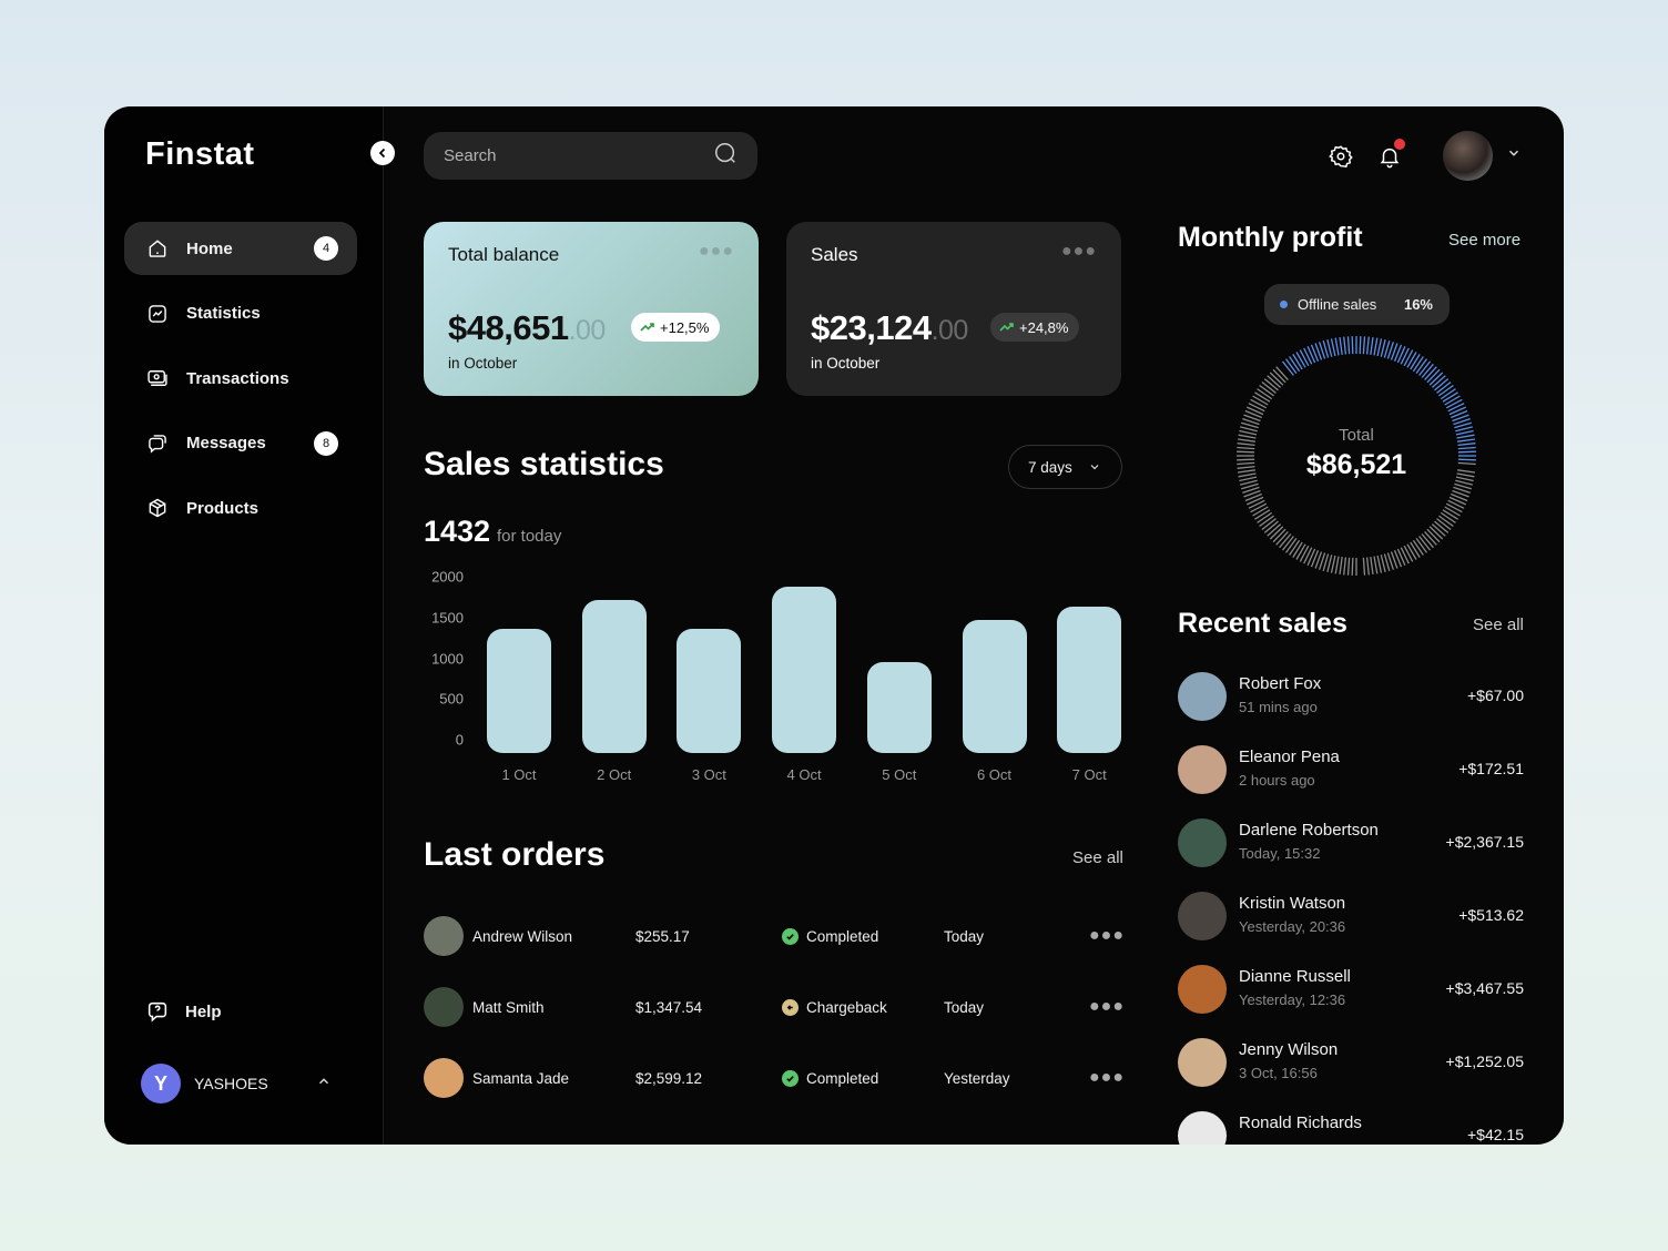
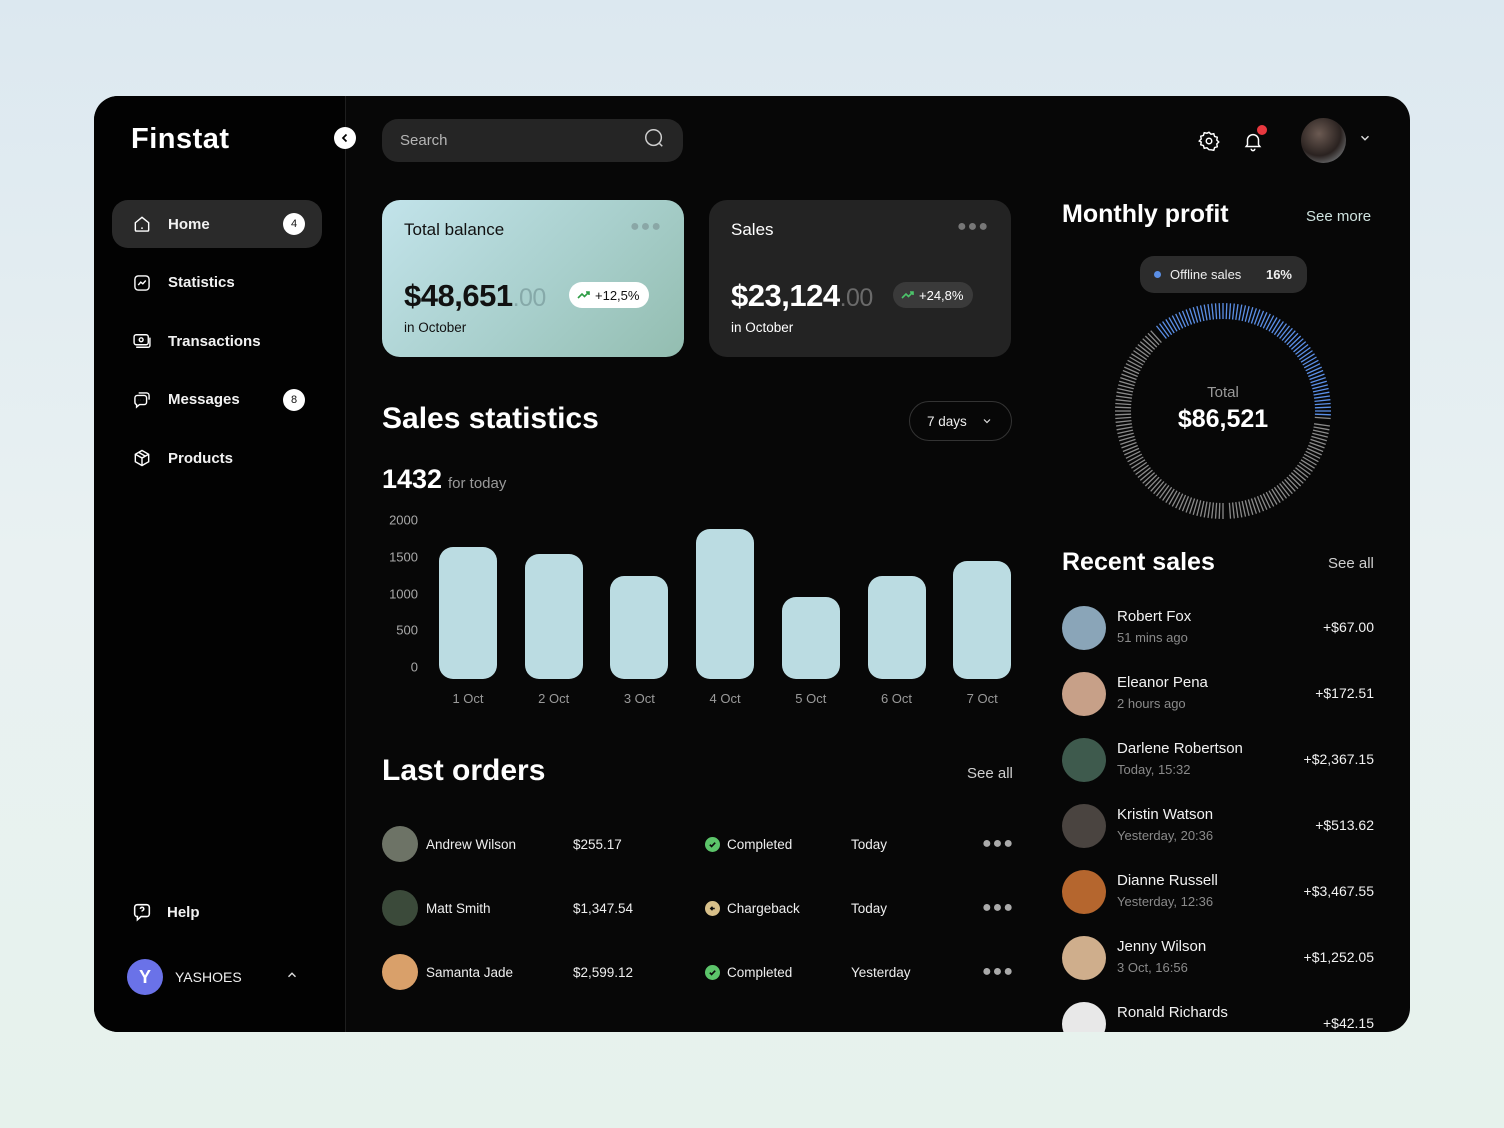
1 Oct: 1500 -> 1800
2 Oct: 1900 -> 1700
3 Oct: 1500 -> 1400
6 Oct: 1600 -> 1400
7 Oct: 1800 -> 1600
